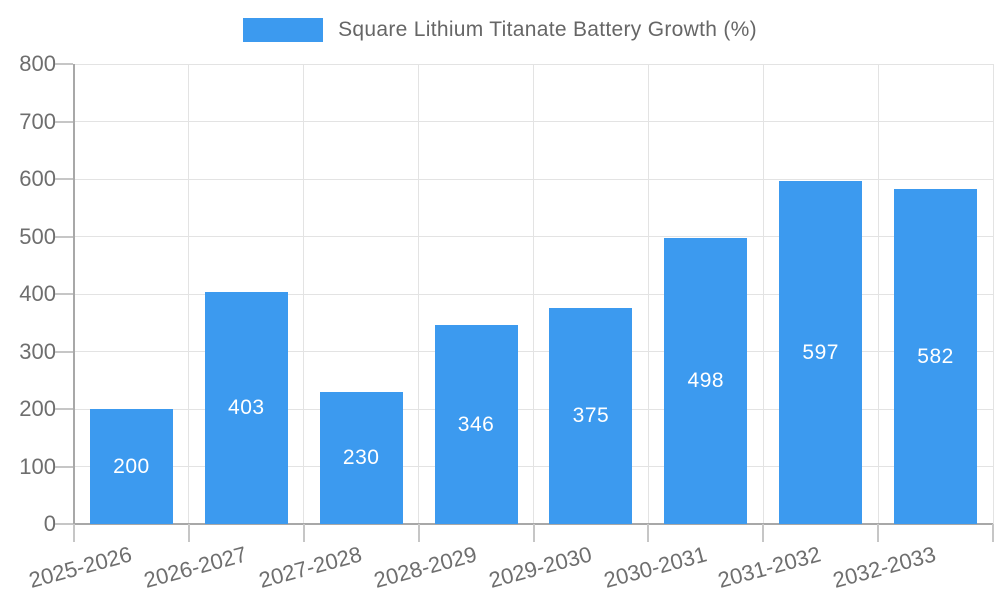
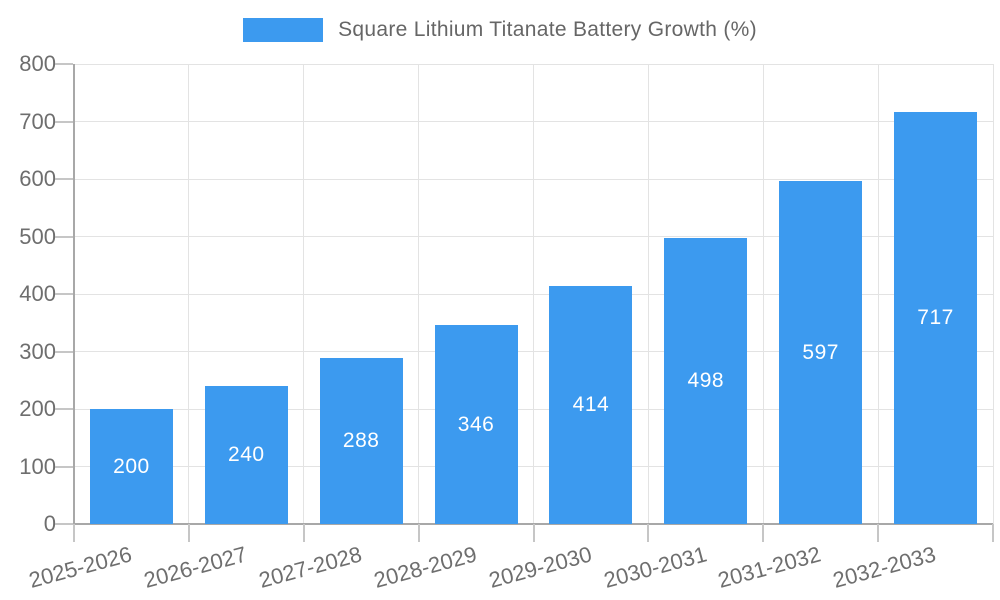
2026-2027: 403 -> 240
2027-2028: 230 -> 288
2029-2030: 375 -> 414
2032-2033: 582 -> 717
